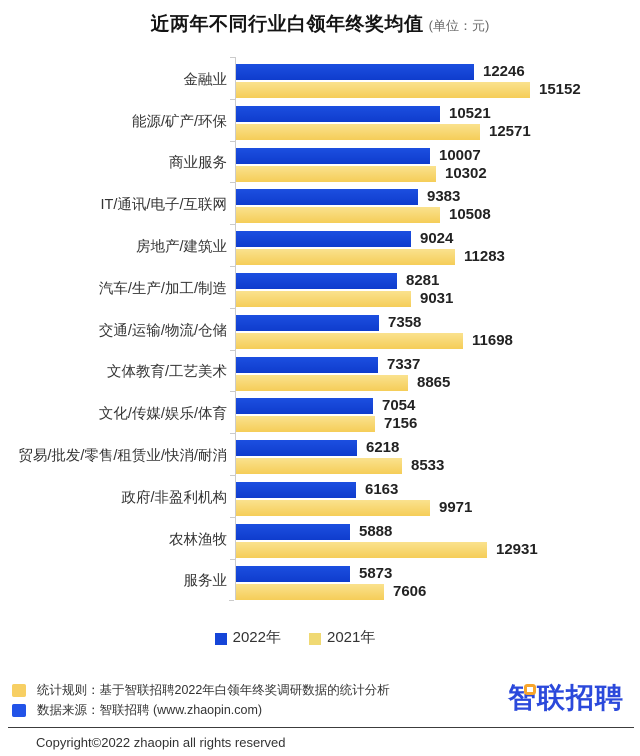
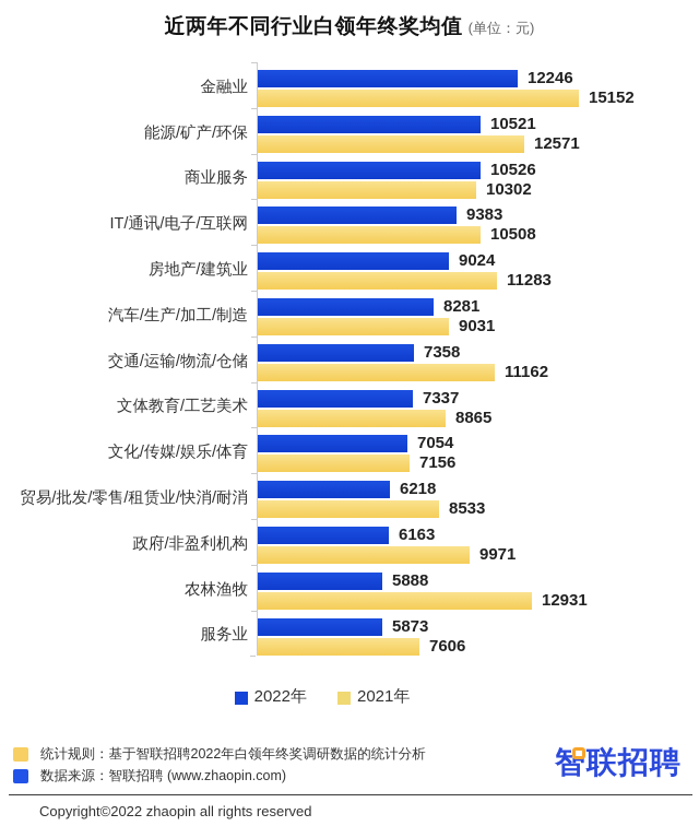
2022年/商业服务: 10007 -> 10526
2021年/交通/运输/物流/仓储: 11698 -> 11162
